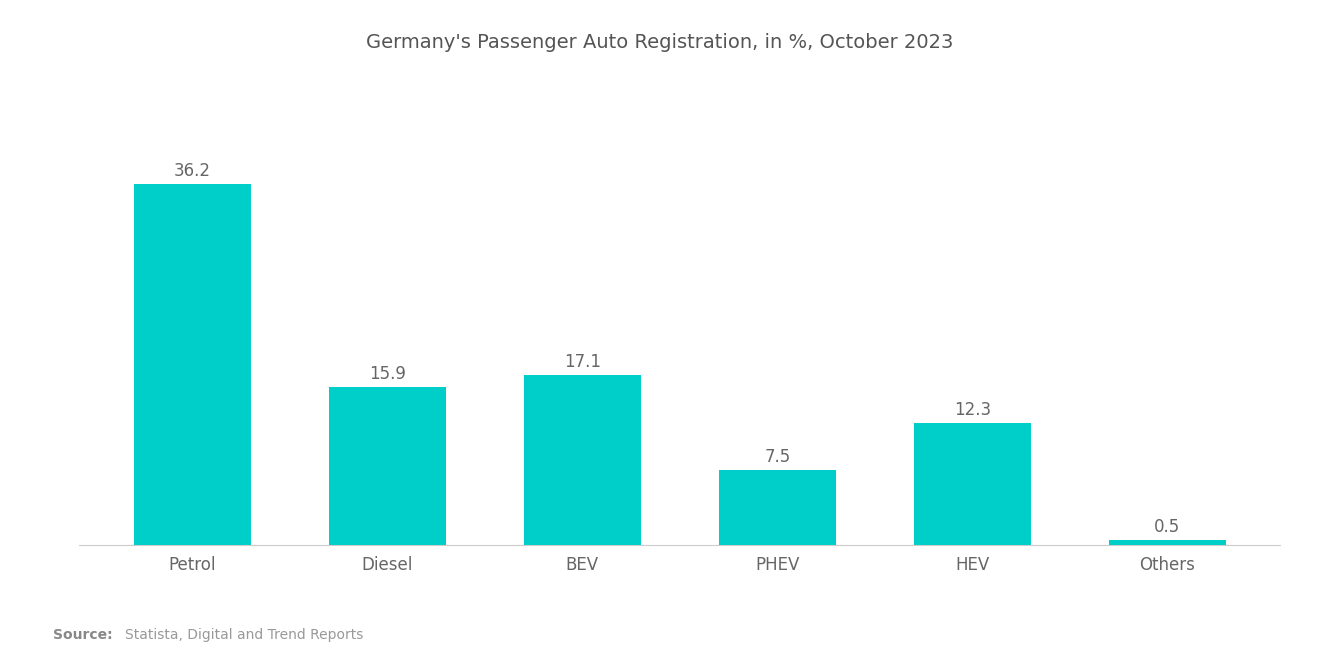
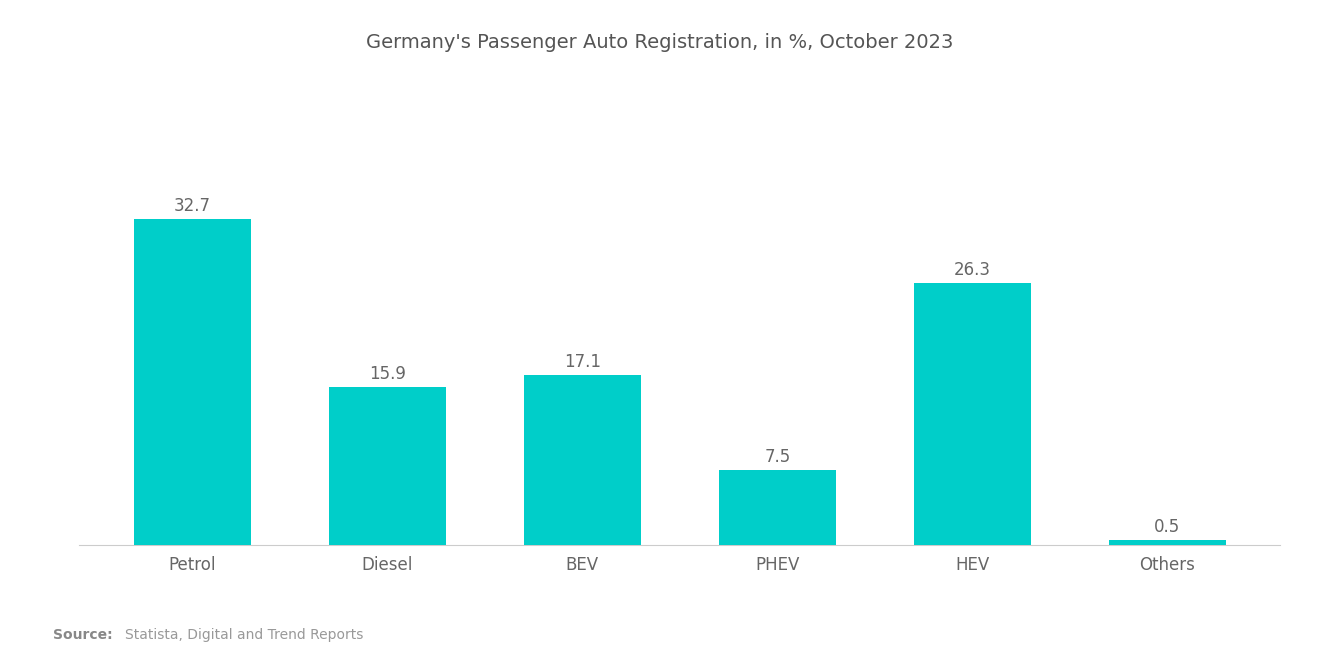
Petrol: 36.2 -> 32.7
HEV: 12.3 -> 26.3
